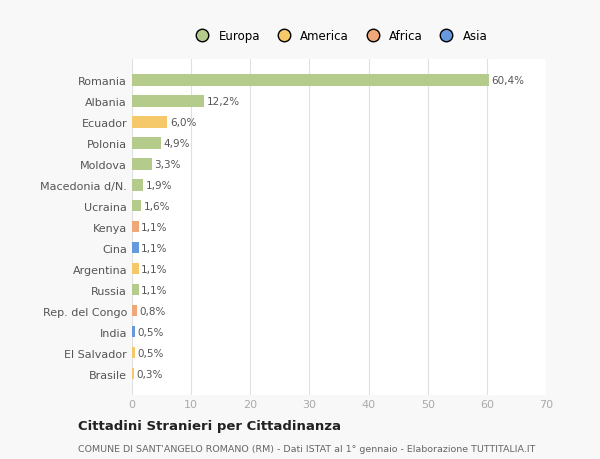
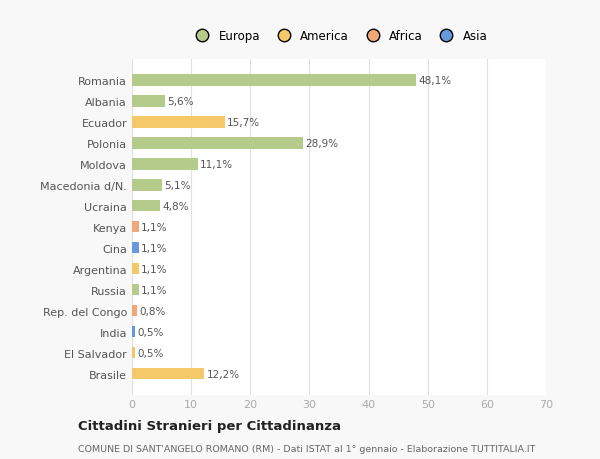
Romania: 60,4% -> 48,1%
Albania: 12,2% -> 5,6%
Ecuador: 6,0% -> 15,7%
Polonia: 4,9% -> 28,9%
Moldova: 3,3% -> 11,1%
Macedonia d/N.: 1,9% -> 5,1%
Ucraina: 1,6% -> 4,8%
Brasile: 0,3% -> 12,2%
